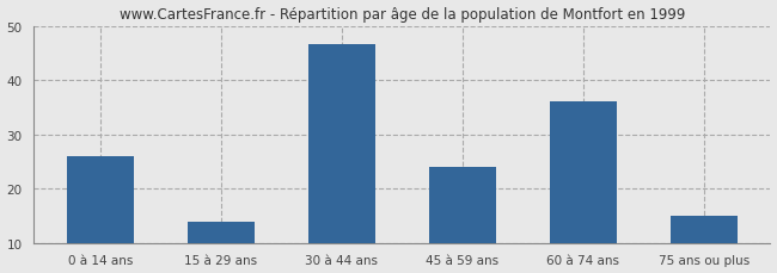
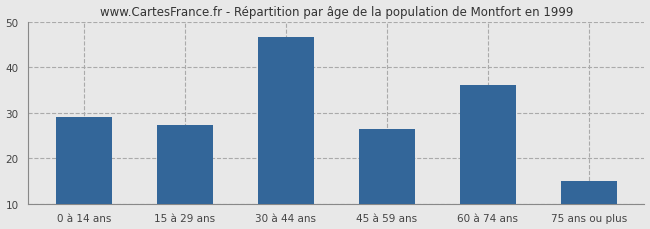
0 à 14 ans: 26.0 -> 29.0
15 à 29 ans: 14.0 -> 27.3
45 à 59 ans: 24.0 -> 26.3
